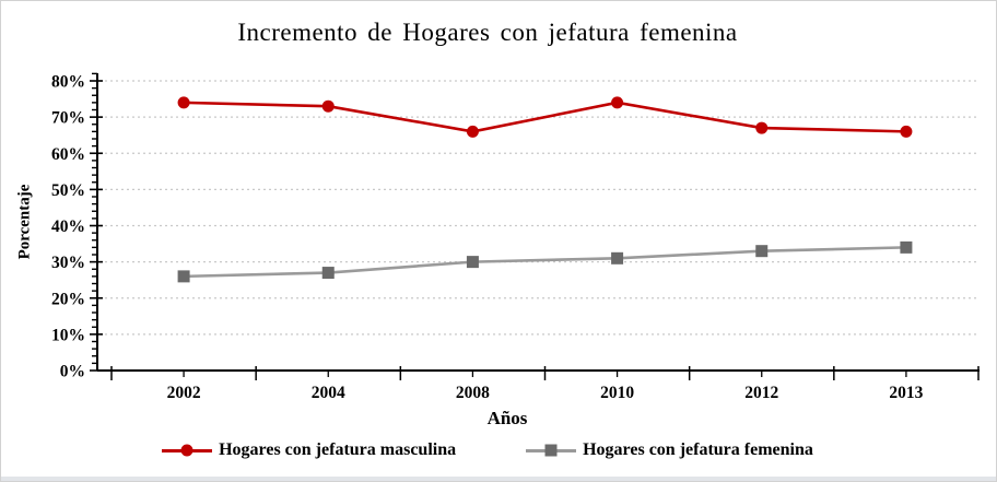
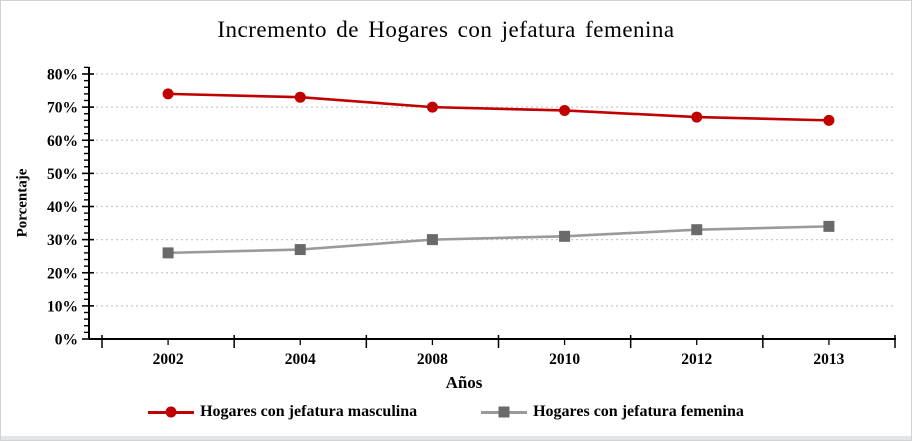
Hogares con jefatura masculina/2008: 66% -> 70%
Hogares con jefatura masculina/2010: 74% -> 69%
